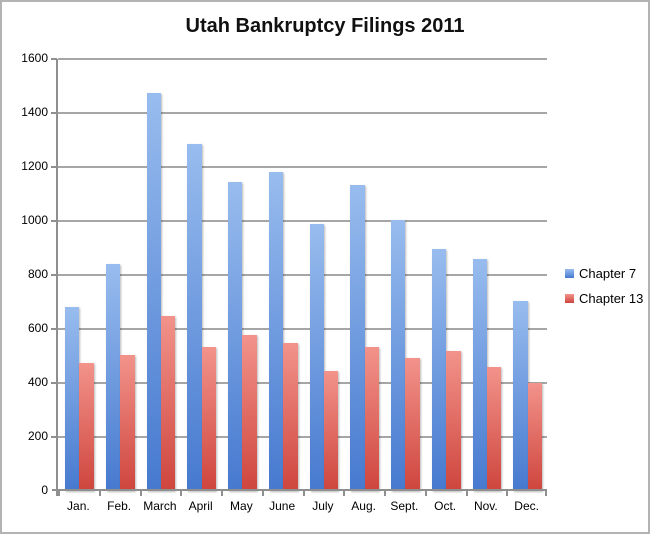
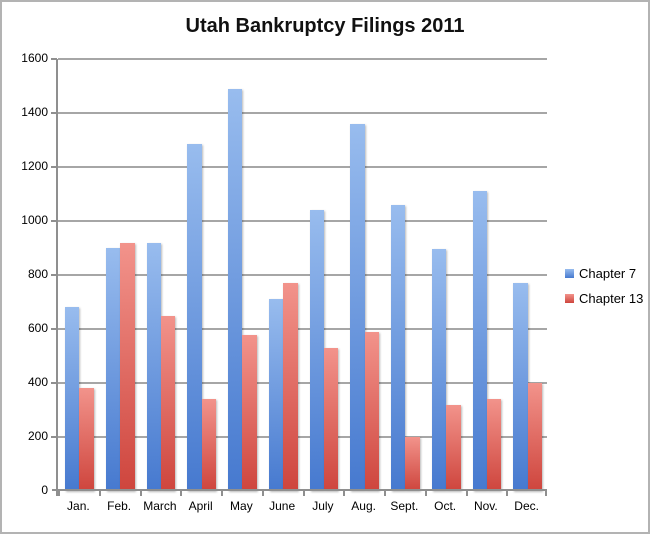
Chapter 13/Jan.: 480 -> 380
Chapter 7/Feb.: 840 -> 900
Chapter 13/Feb.: 500 -> 920
Chapter 7/March: 1480 -> 920
Chapter 13/April: 530 -> 340
Chapter 7/May: 1140 -> 1490
Chapter 7/June: 1180 -> 710
Chapter 13/June: 550 -> 770
Chapter 7/July: 990 -> 1040
Chapter 13/July: 440 -> 530
Chapter 7/Aug.: 1140 -> 1360
Chapter 13/Aug.: 530 -> 590
Chapter 7/Sept.: 1000 -> 1060
Chapter 13/Sept.: 490 -> 200
Chapter 13/Oct.: 520 -> 320
Chapter 7/Nov.: 860 -> 1110
Chapter 13/Nov.: 460 -> 340
Chapter 7/Dec.: 700 -> 770
